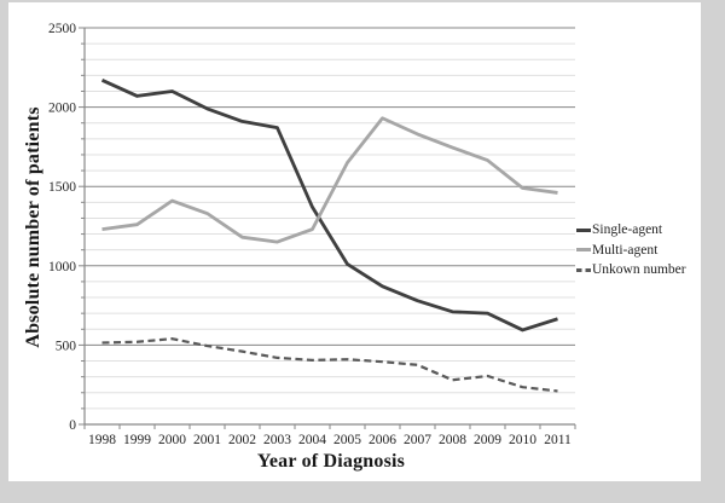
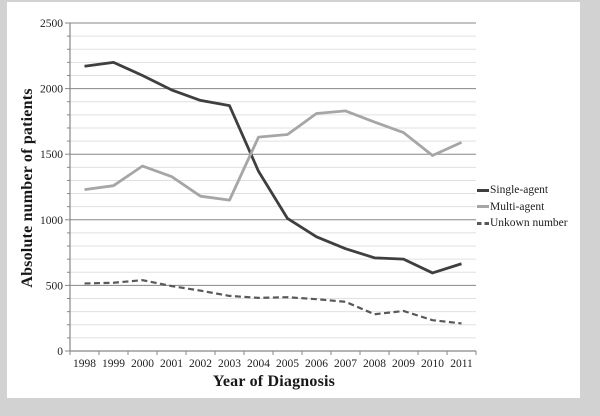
Single-agent/1999: 2070 -> 2200
Multi-agent/2004: 1230 -> 1630
Multi-agent/2006: 1930 -> 1810
Multi-agent/2011: 1460 -> 1590
